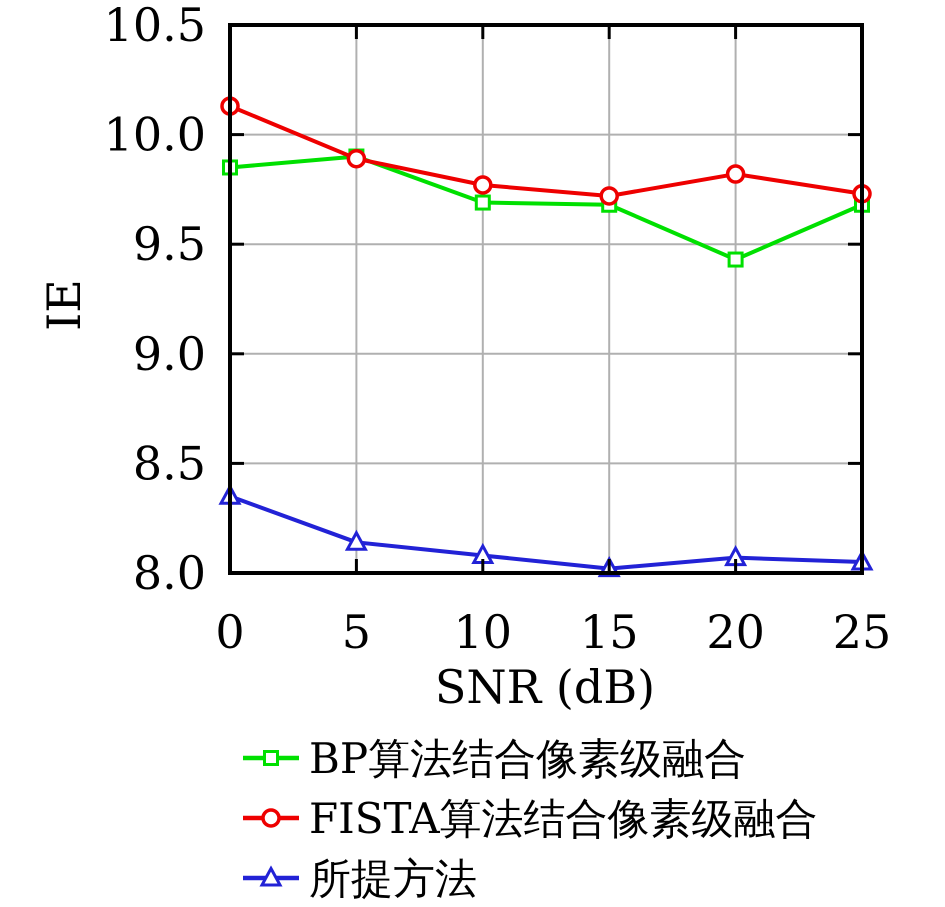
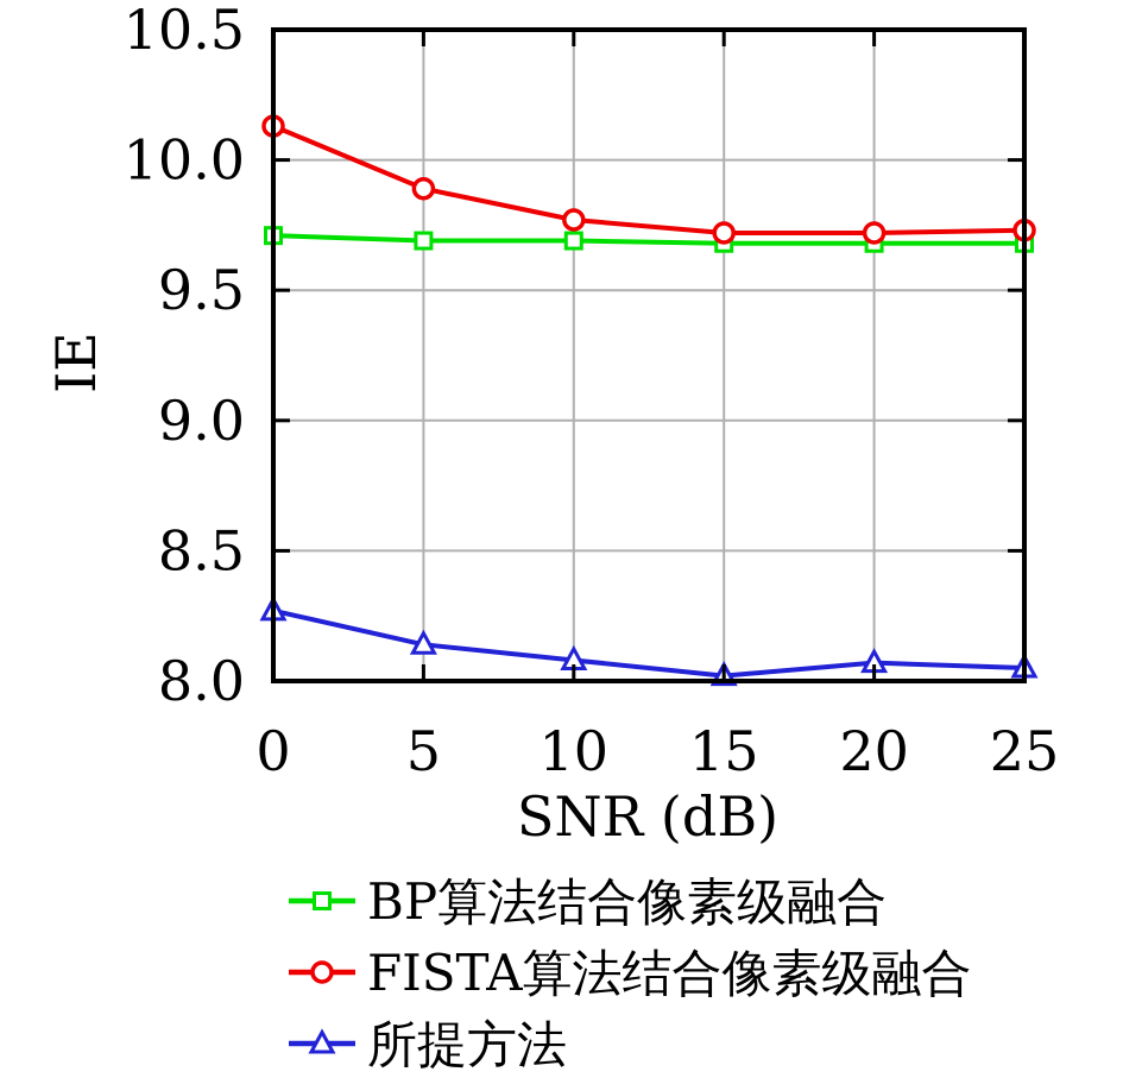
BP算法结合像素级融合/0: 9.85 -> 9.71
所提方法/0: 8.35 -> 8.27
BP算法结合像素级融合/5: 9.90 -> 9.69
BP算法结合像素级融合/20: 9.43 -> 9.68
FISTA算法结合像素级融合/20: 9.82 -> 9.72
